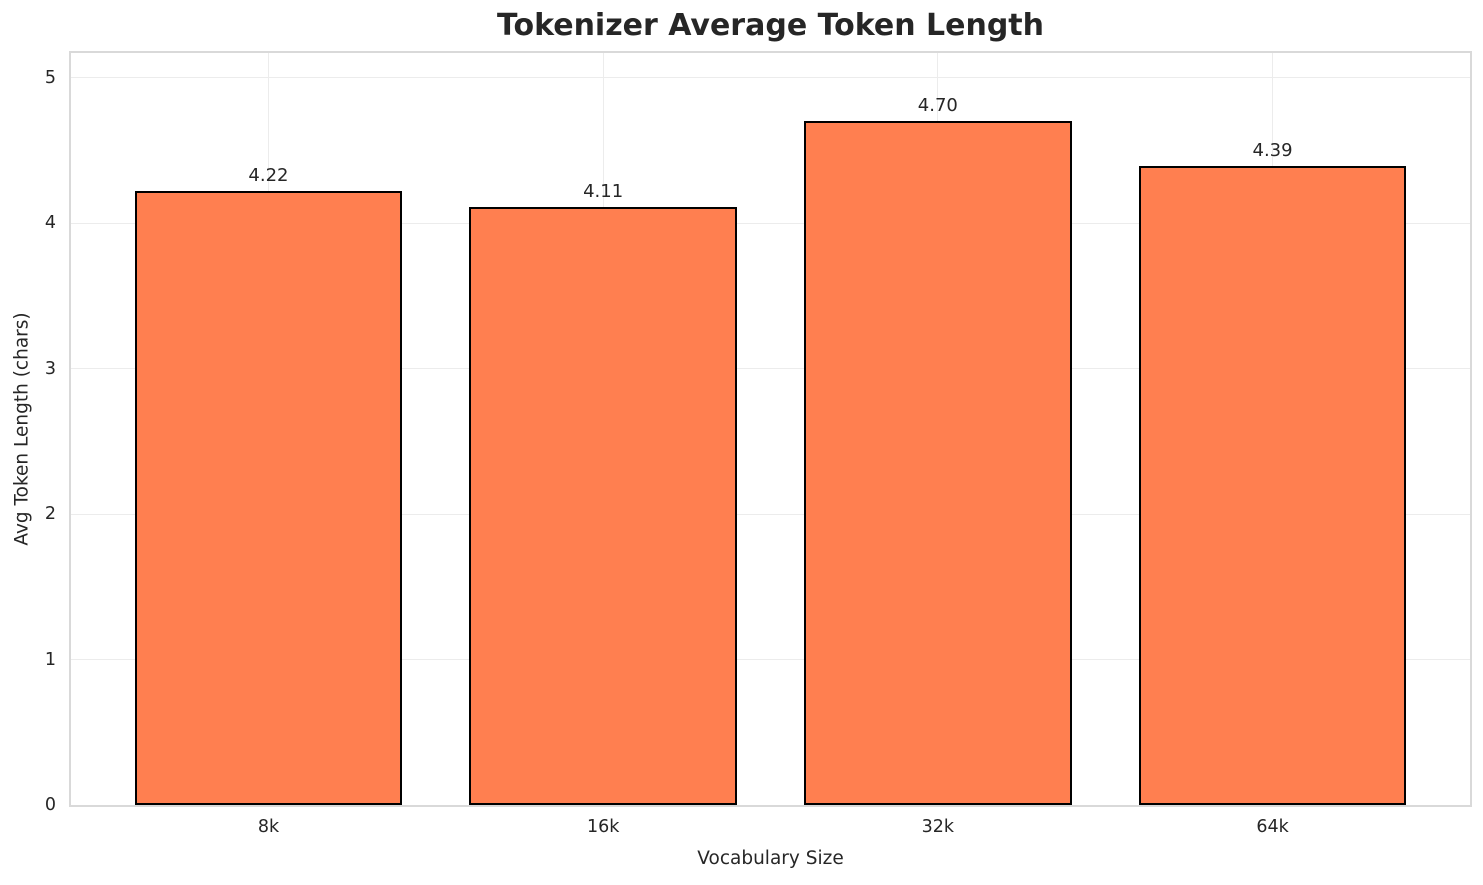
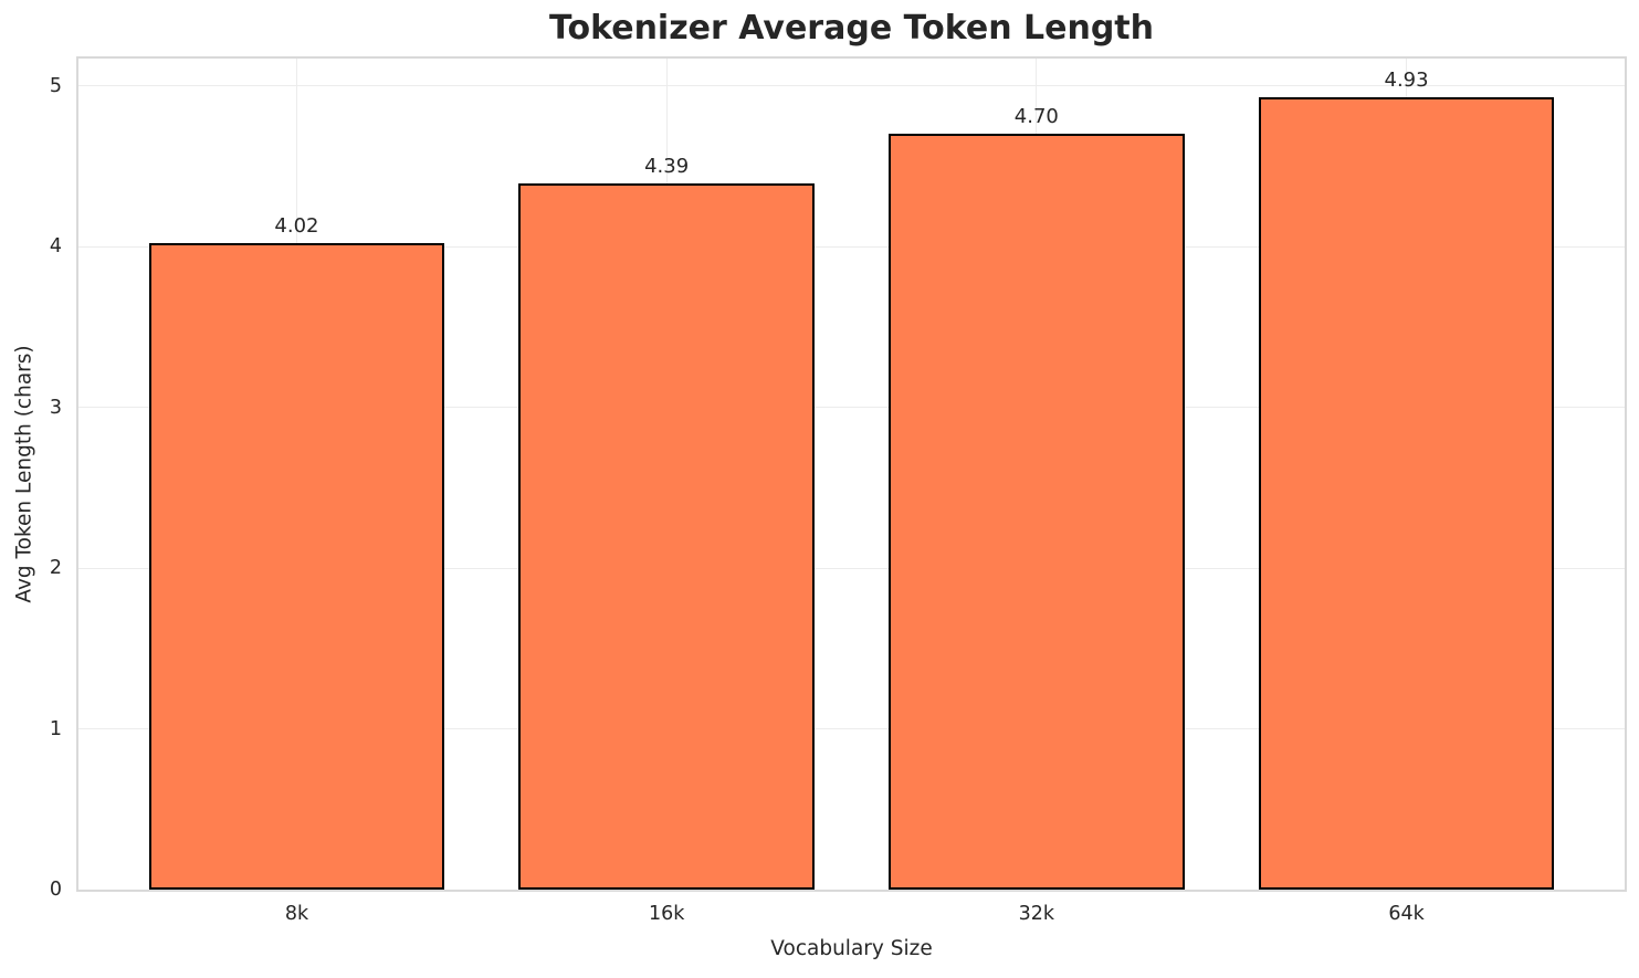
8k: 4.22 -> 4.02
16k: 4.11 -> 4.39
64k: 4.39 -> 4.93
